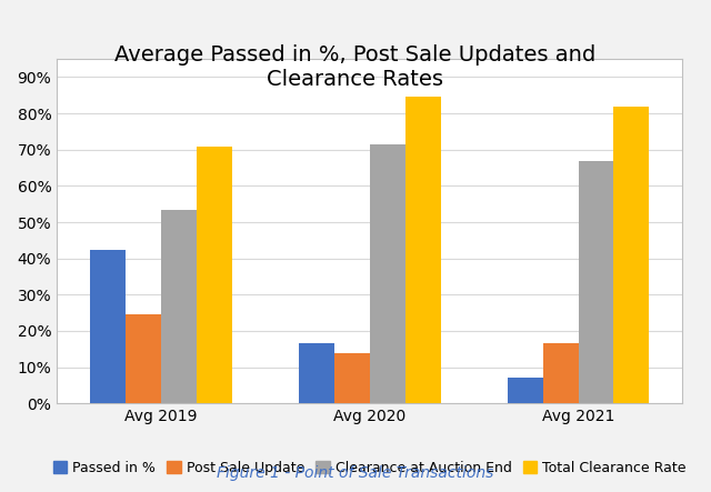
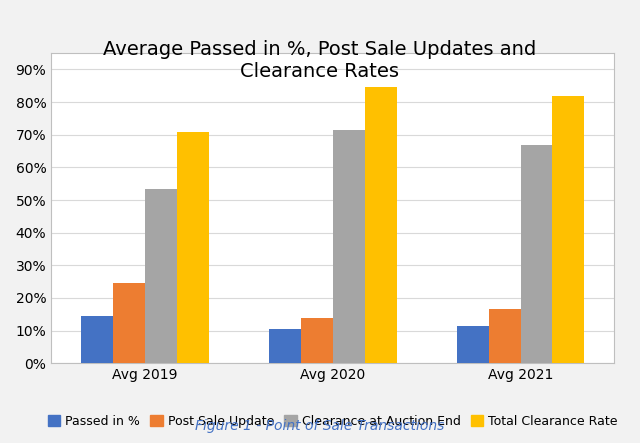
Passed in %/Avg 2019: 42.5% -> 14.5%
Passed in %/Avg 2020: 16.5% -> 10.5%
Passed in %/Avg 2021: 7.0% -> 11.5%
